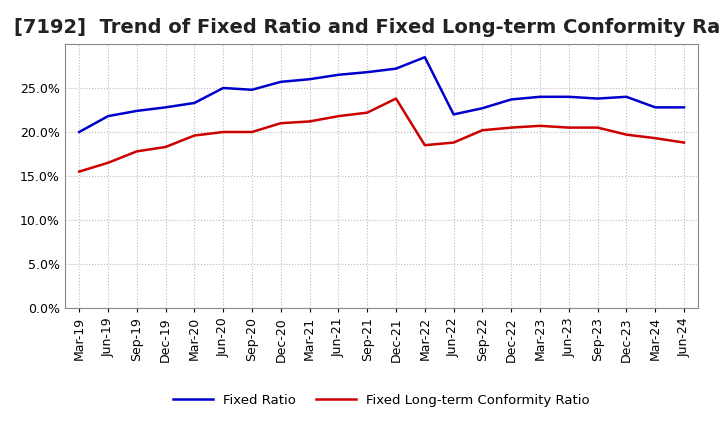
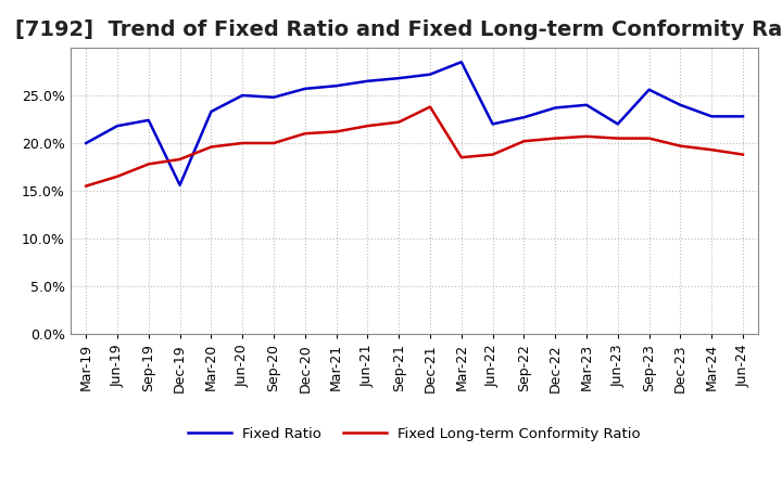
Fixed Ratio/Dec-19: 22.8% -> 15.6%
Fixed Ratio/Jun-23: 24.0% -> 22.0%
Fixed Ratio/Sep-23: 23.8% -> 25.6%
